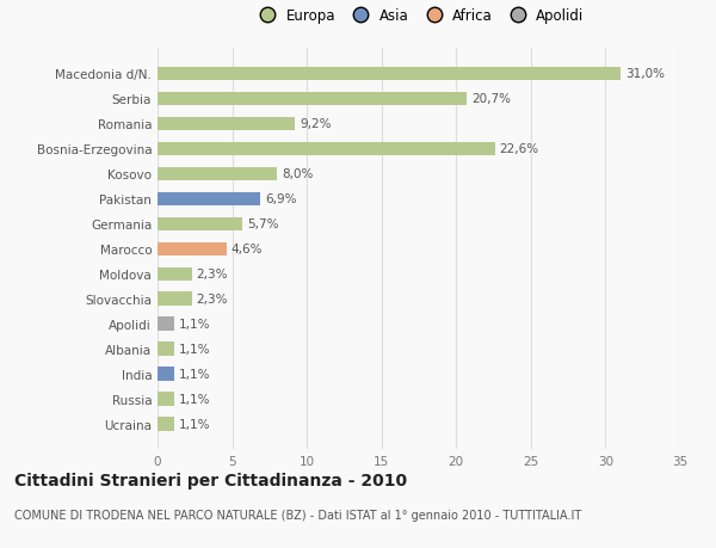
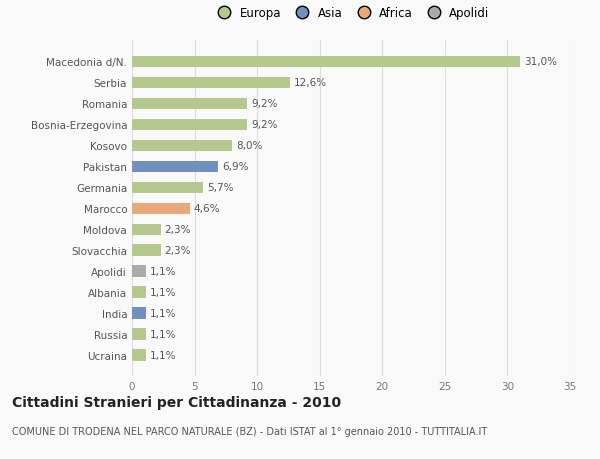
Serbia: 20,7% -> 12,6%
Bosnia-Erzegovina: 22,6% -> 9,2%
